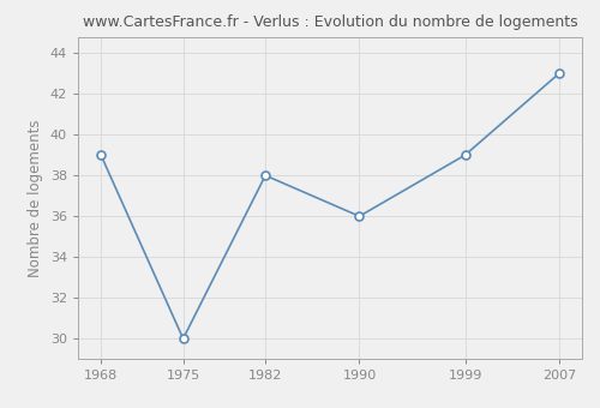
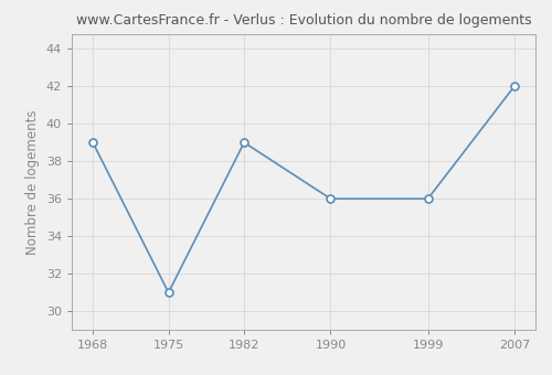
1975: 30 -> 31
1982: 38 -> 39
1999: 39 -> 36
2007: 43 -> 42
